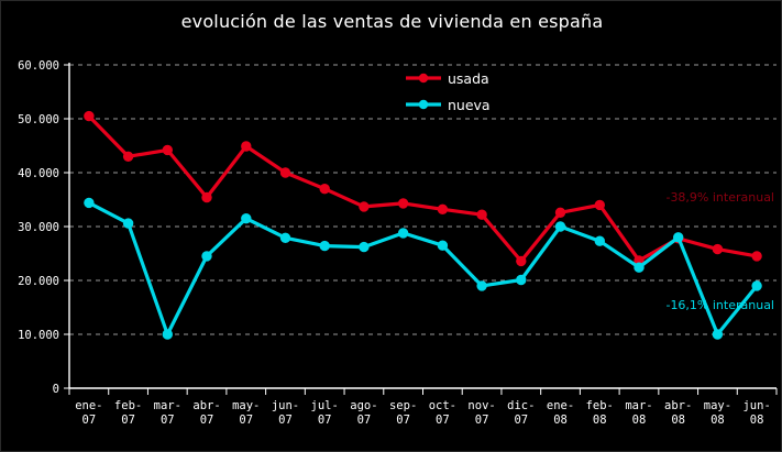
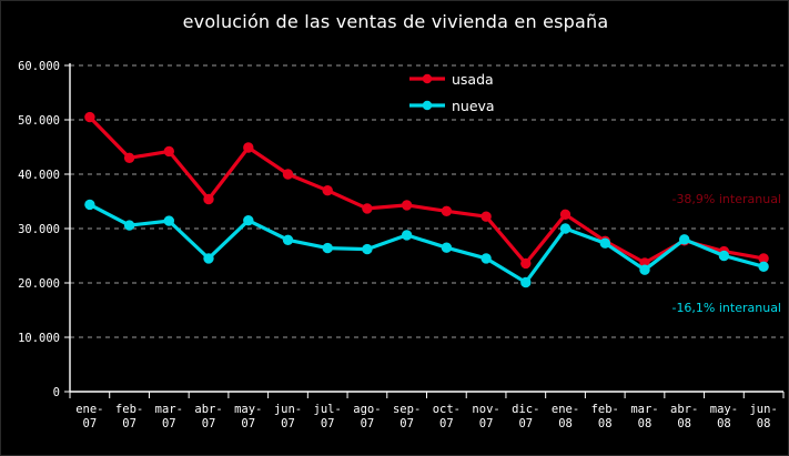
nueva/mar-07: 10000 -> 31000
nueva/nov-07: 19000 -> 24000
usada/feb-08: 34000 -> 28000
nueva/may-08: 10000 -> 25000
nueva/jun-08: 19000 -> 23000
